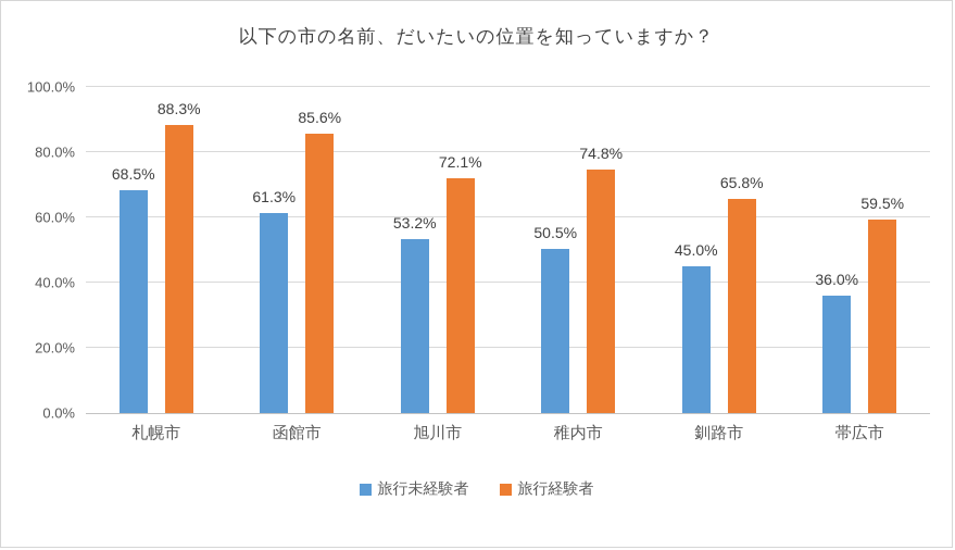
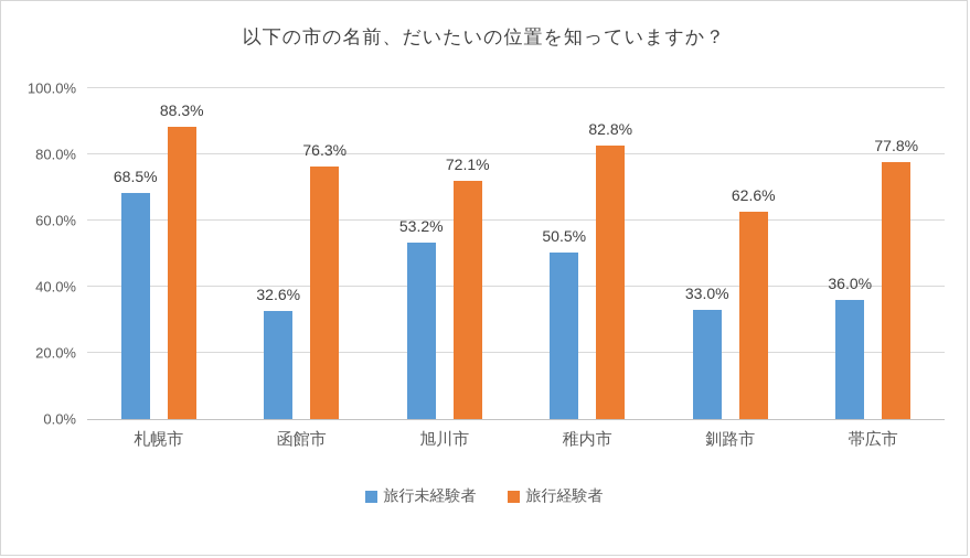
旅行未経験者/函館市: 61.3% -> 32.6%
旅行経験者/函館市: 85.6% -> 76.3%
旅行経験者/稚内市: 74.8% -> 82.8%
旅行未経験者/釧路市: 45.0% -> 33.0%
旅行経験者/釧路市: 65.8% -> 62.6%
旅行経験者/帯広市: 59.5% -> 77.8%
